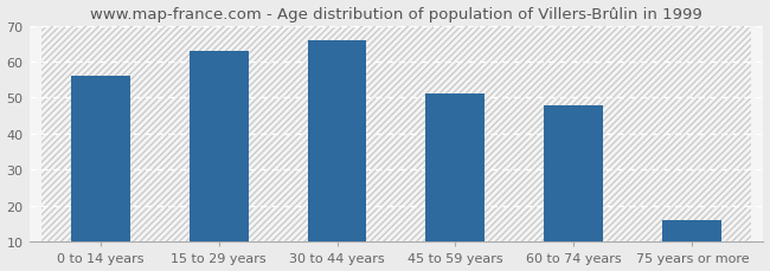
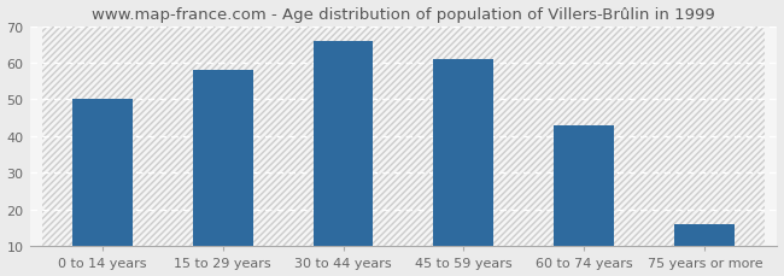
0 to 14 years: 56 -> 50
15 to 29 years: 63 -> 58
45 to 59 years: 51 -> 61
60 to 74 years: 48 -> 43
